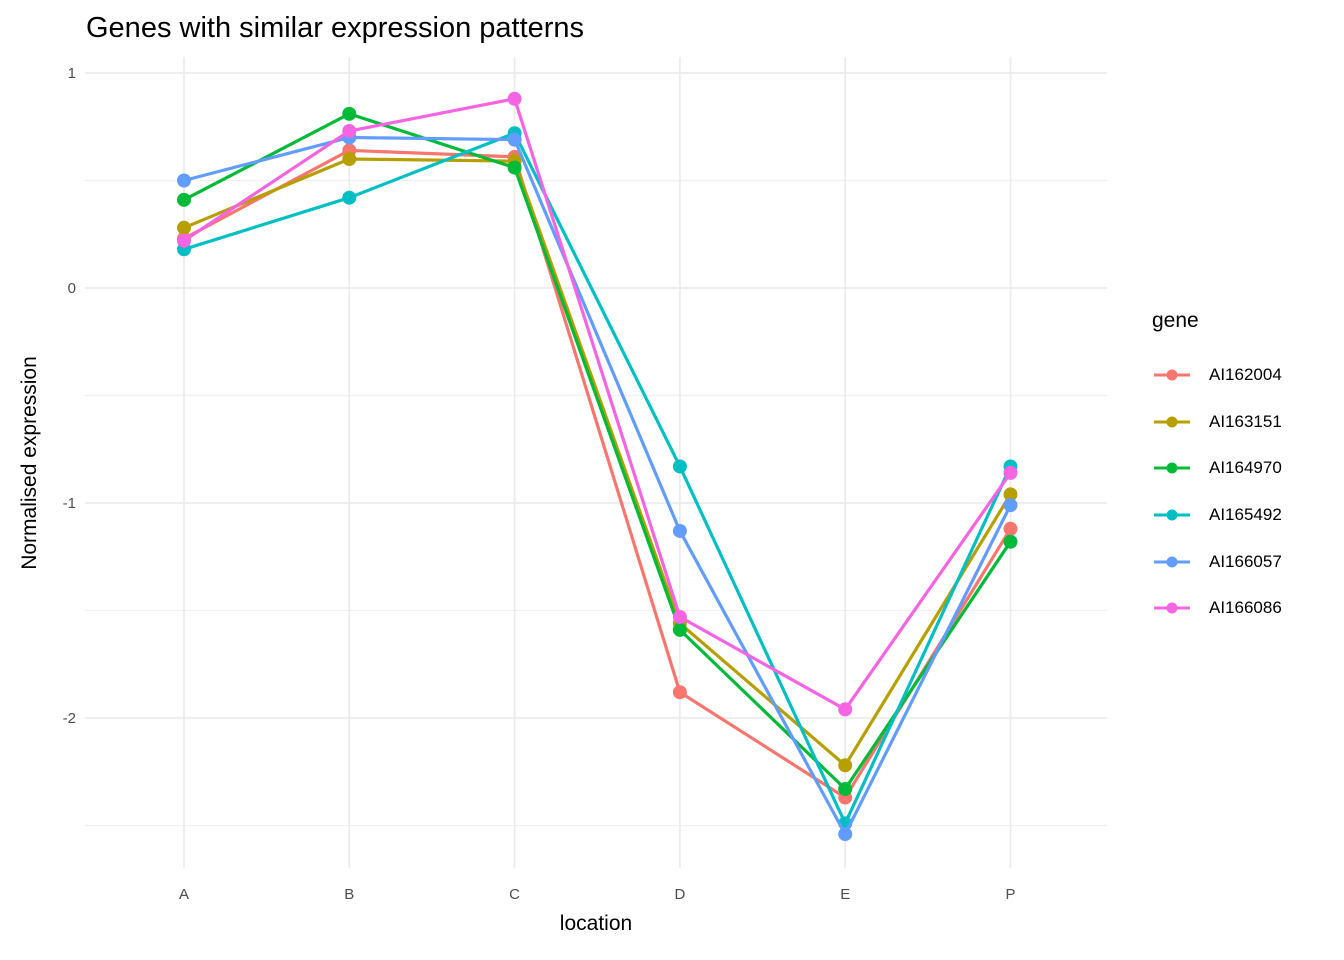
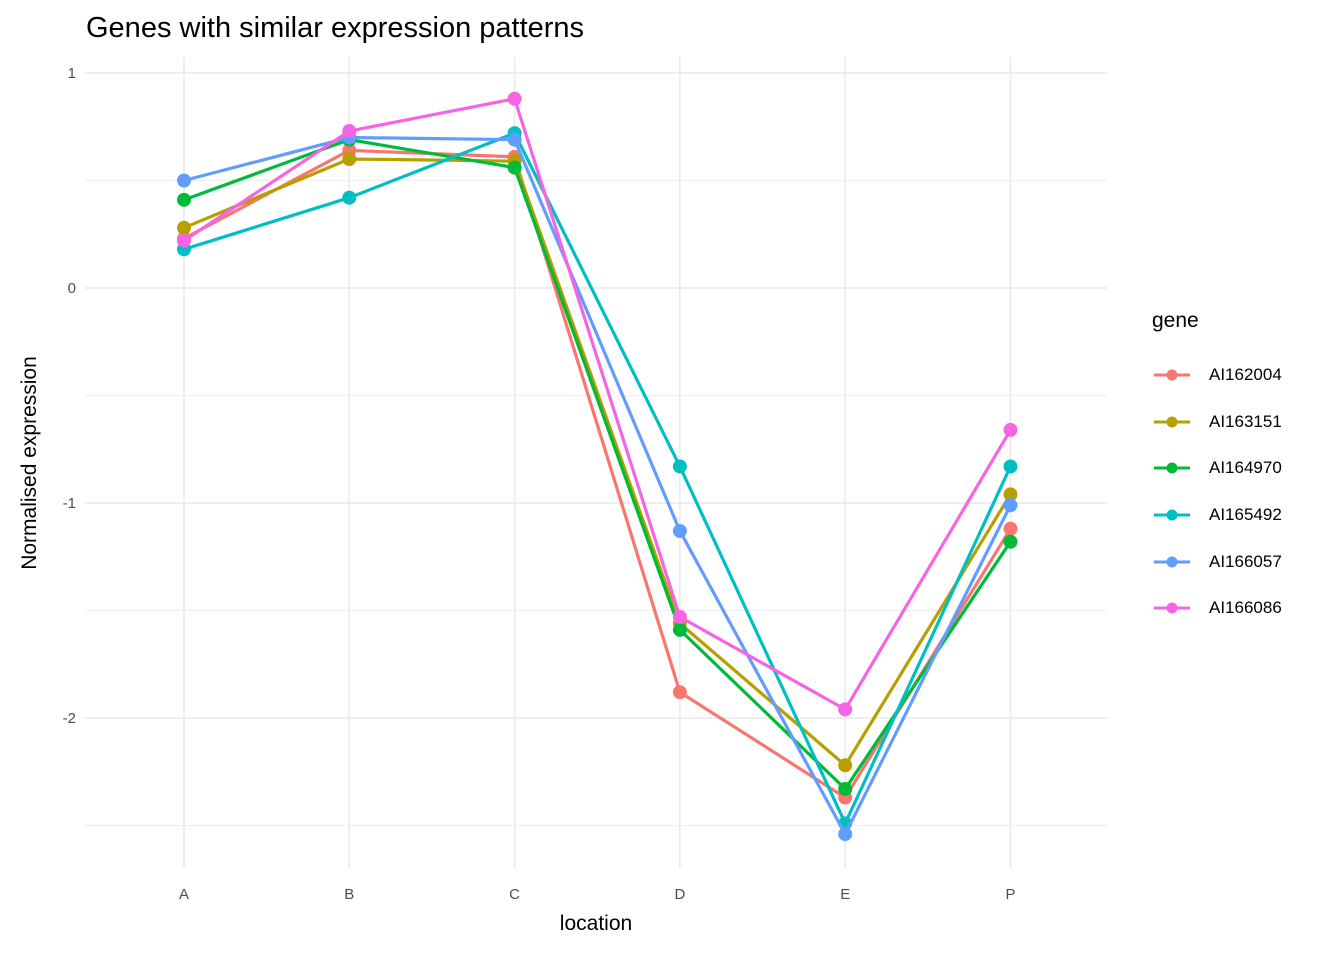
AI164970/B: 0.81 -> 0.69
AI166086/P: -0.86 -> -0.66
